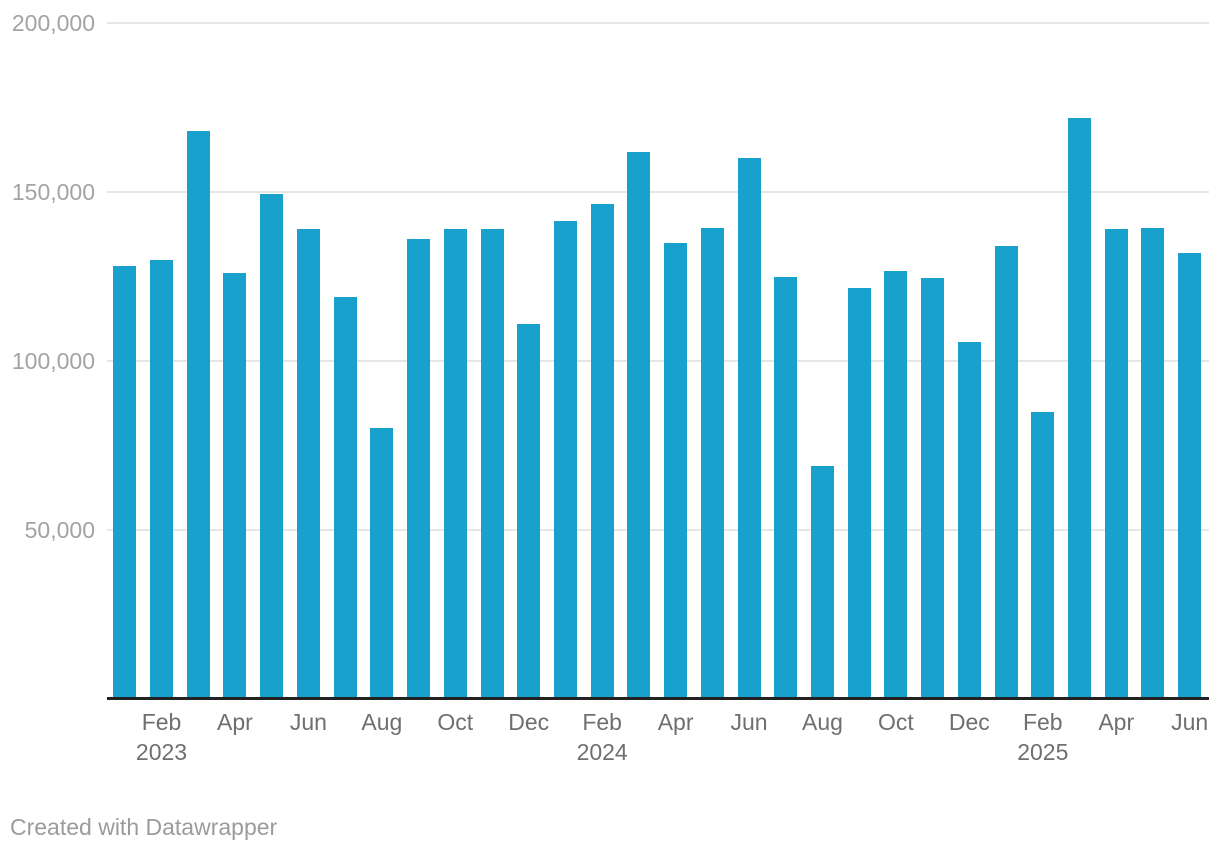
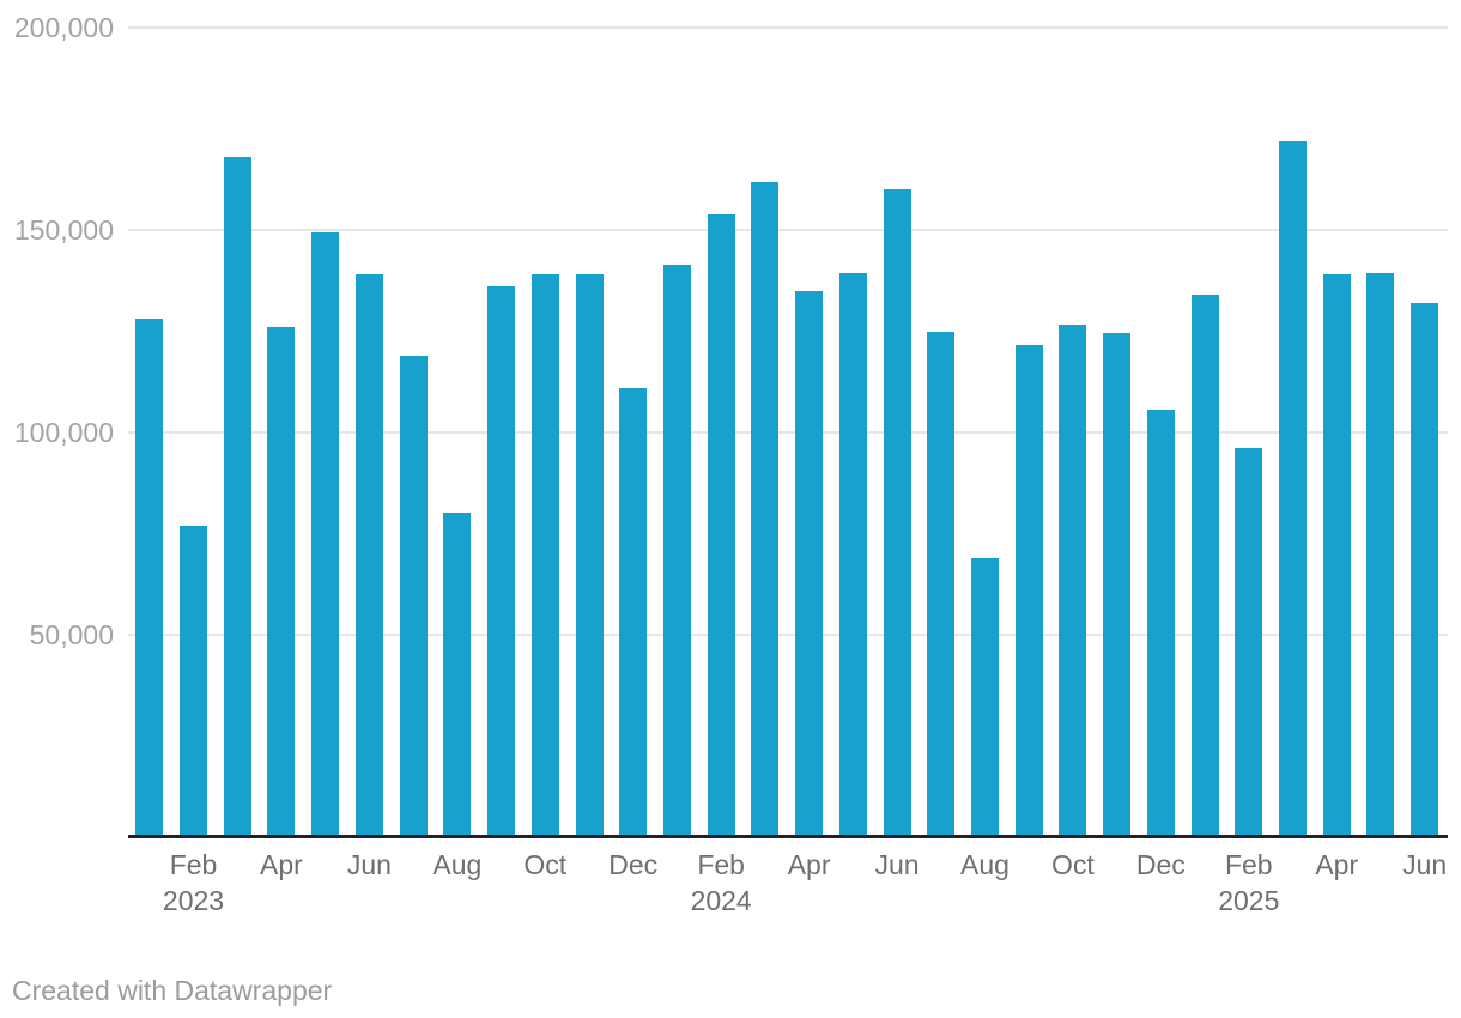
Feb 2023: 130000 -> 77000
Feb 2024: 146000 -> 154000
Feb 2025: 85000 -> 96000
